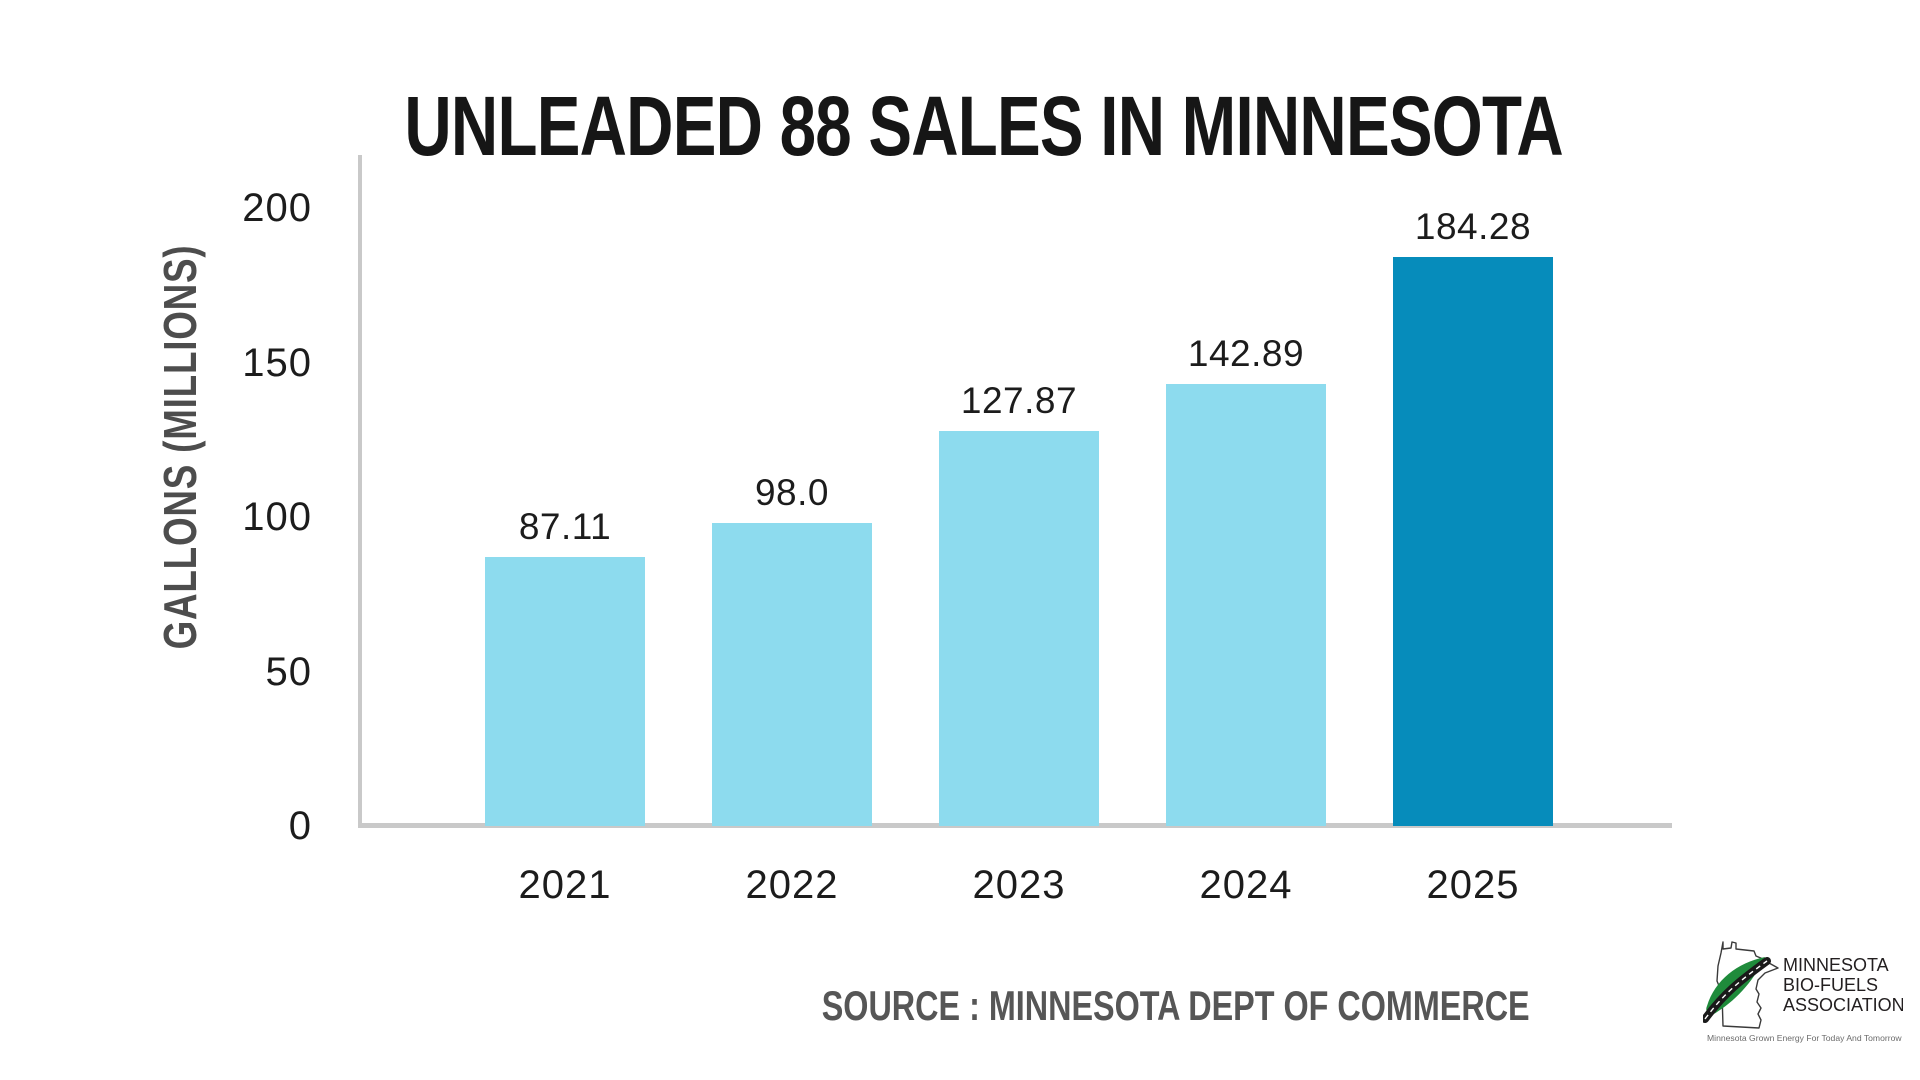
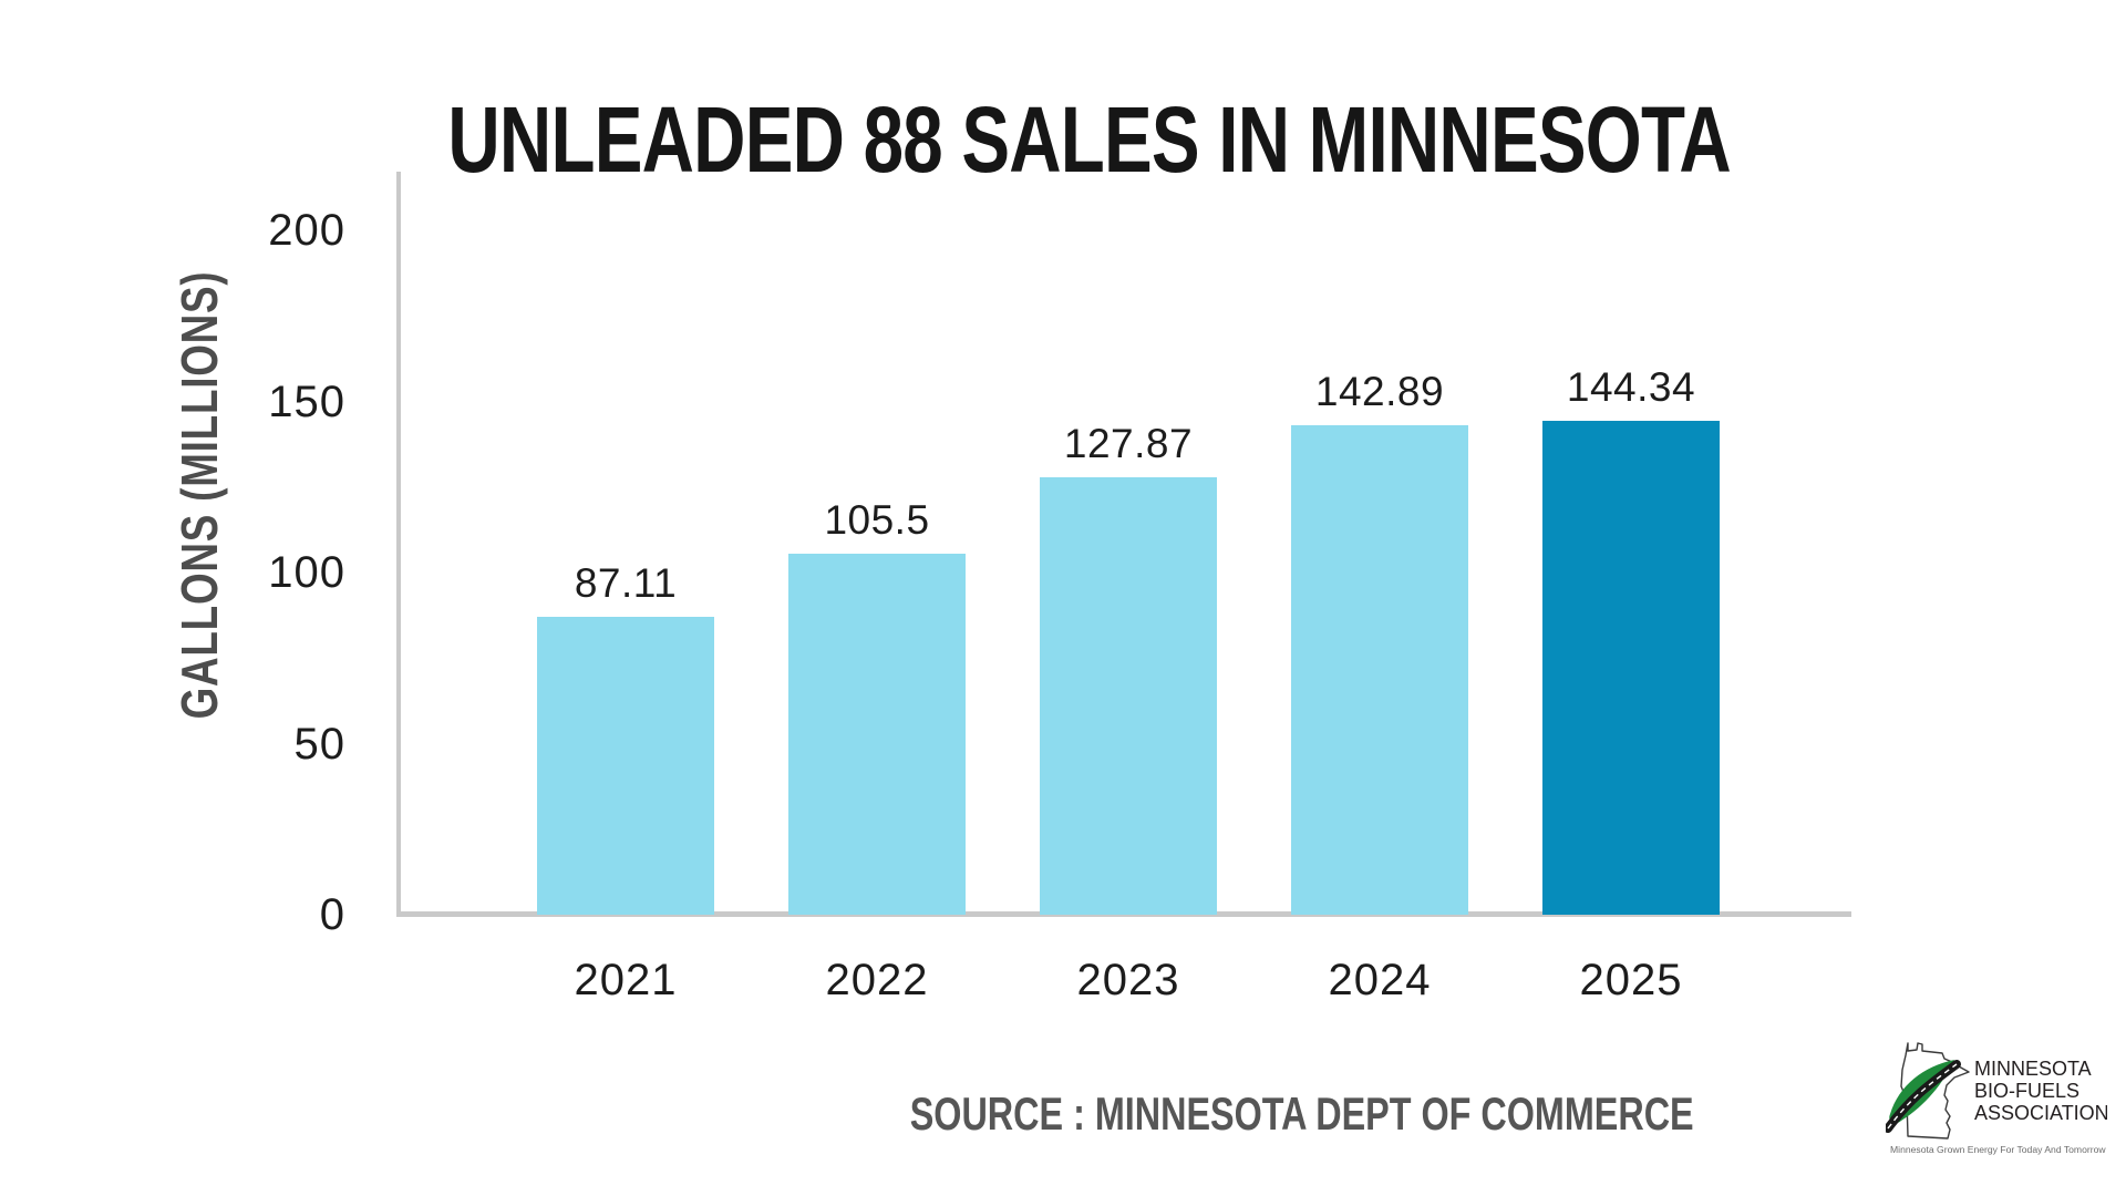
2022: 98.0 -> 105.5
2025: 184.28 -> 144.34
